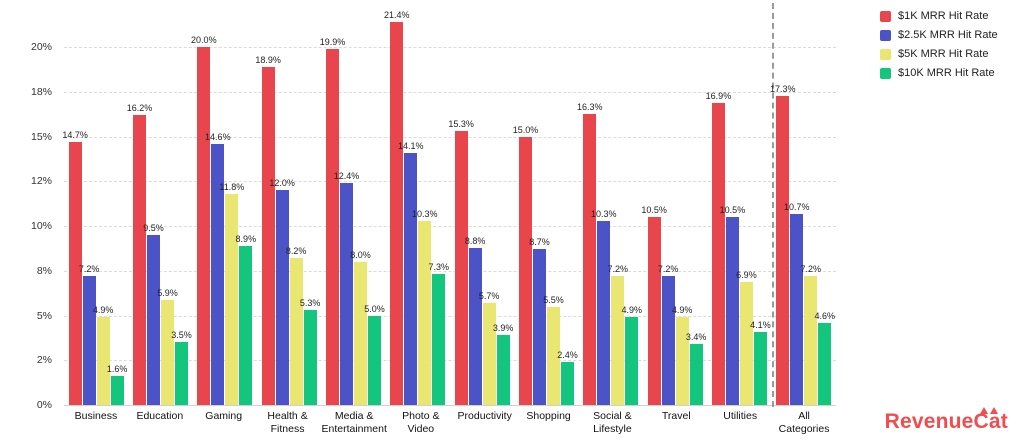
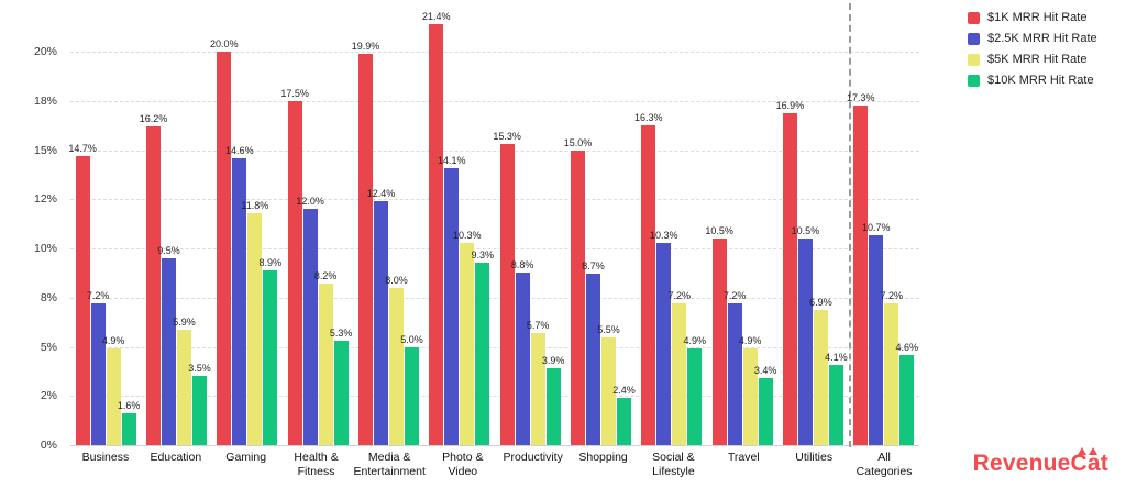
$1K MRR Hit Rate/Health & Fitness: 18.9% -> 17.5%
$10K MRR Hit Rate/Photo & Video: 7.3% -> 9.3%
